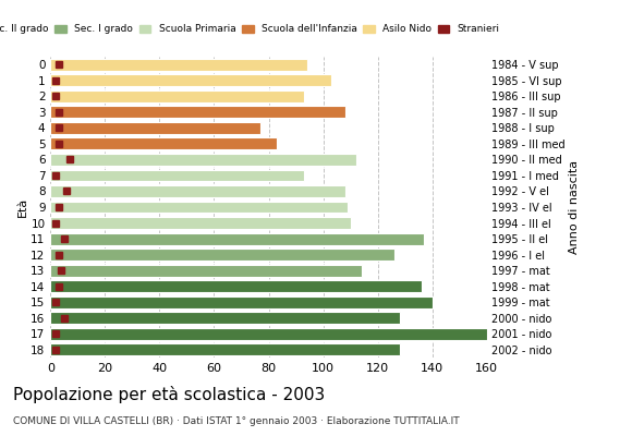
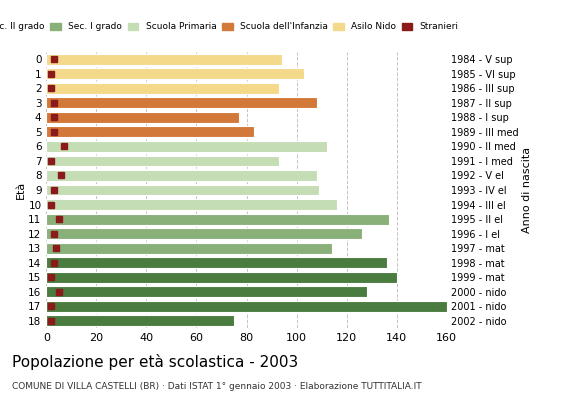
10: 110 -> 116
18: 128 -> 75
